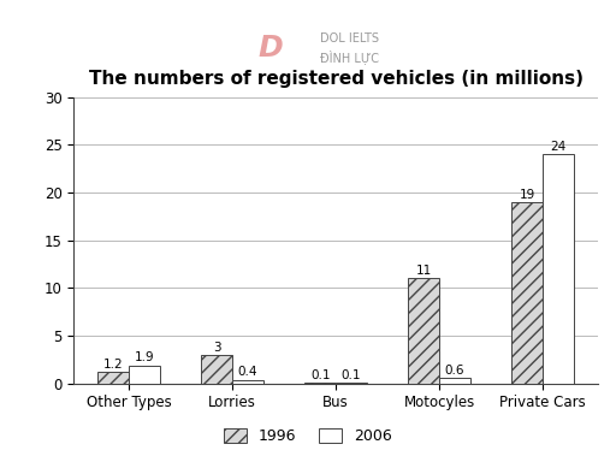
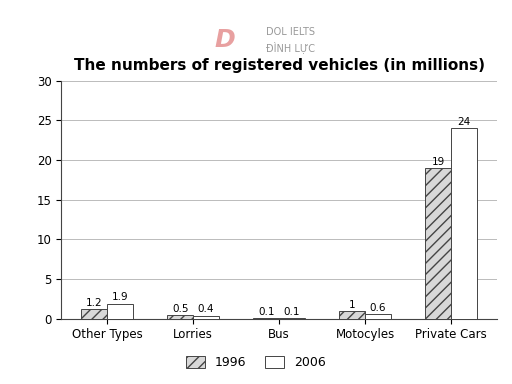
1996/Lorries: 3 -> 0.5
1996/Motocyles: 11 -> 1
